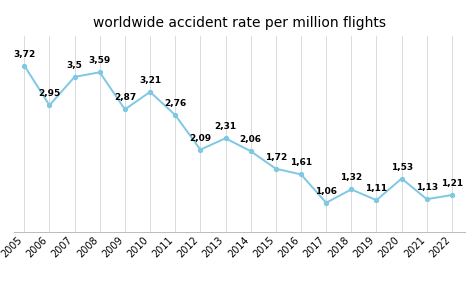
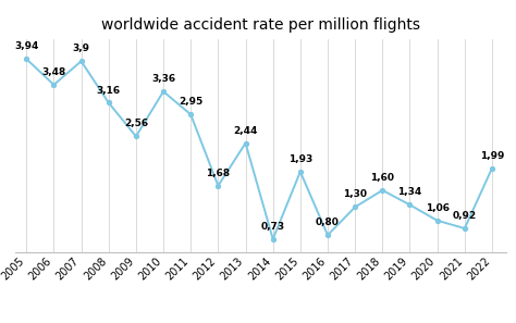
2005: 3,72 -> 3,94
2006: 2,95 -> 3,48
2007: 3,5 -> 3,9
2008: 3,59 -> 3,16
2009: 2,87 -> 2,56
2010: 3,21 -> 3,36
2011: 2,76 -> 2,95
2012: 2,09 -> 1,68
2013: 2,31 -> 2,44
2014: 2,06 -> 0,73
2015: 1,72 -> 1,93
2016: 1,61 -> 0,80
2017: 1,06 -> 1,30
2018: 1,32 -> 1,60
2019: 1,11 -> 1,34
2020: 1,53 -> 1,06
2021: 1,13 -> 0,92
2022: 1,21 -> 1,99
